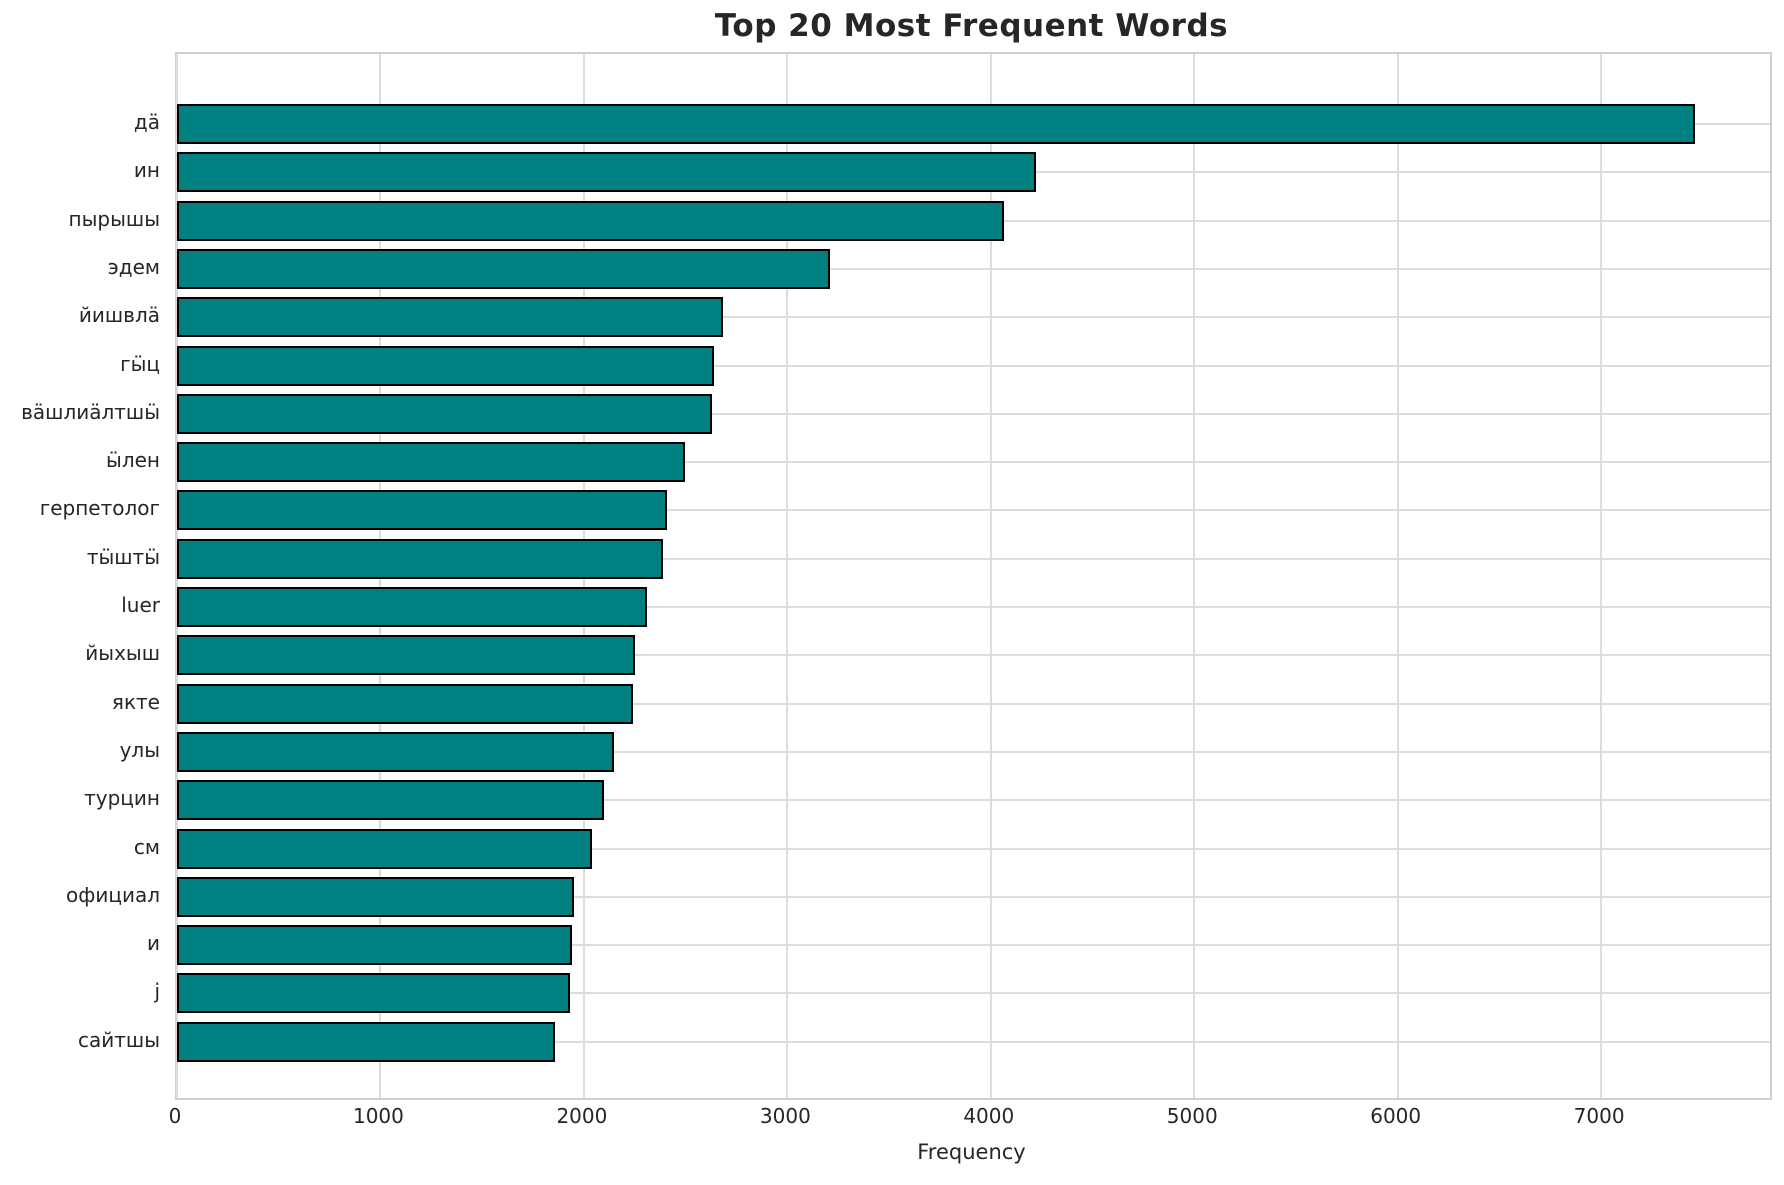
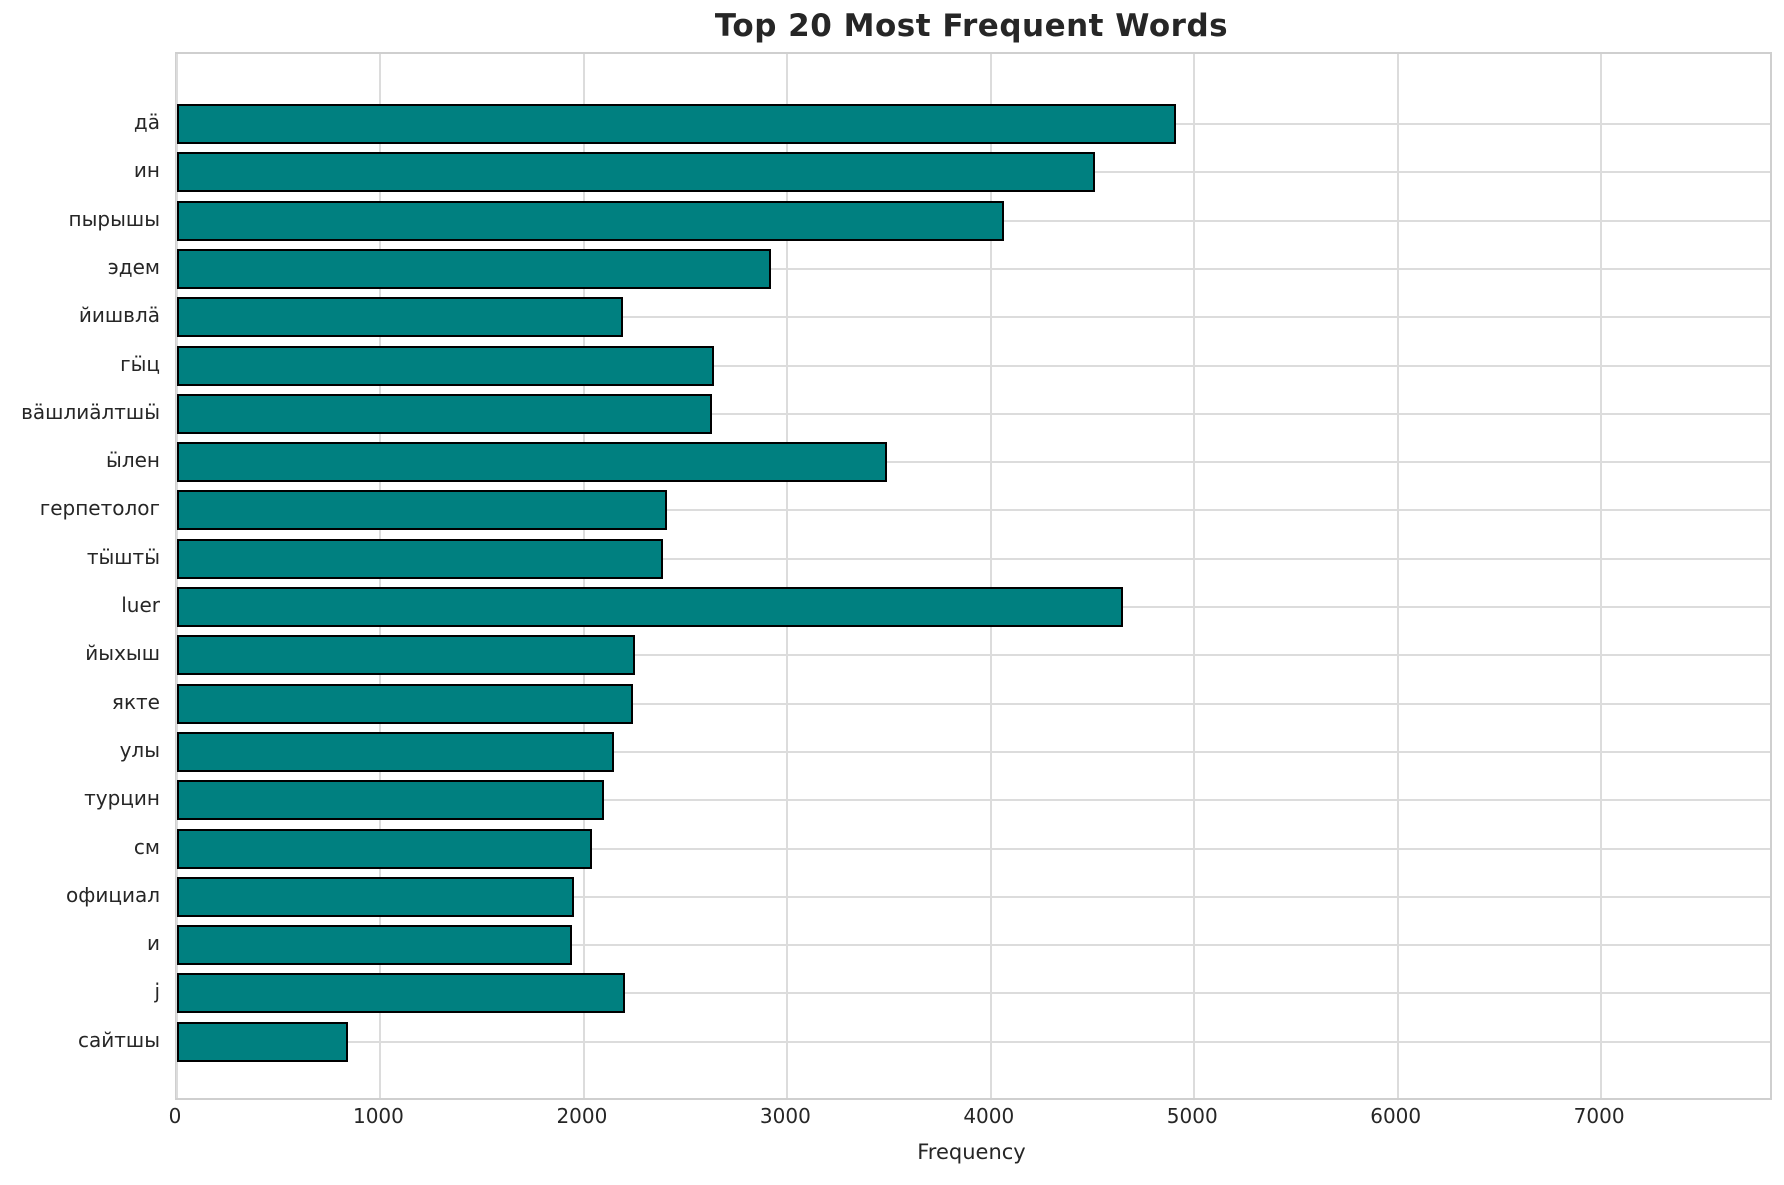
дä: 7460 -> 4910
ин: 4220 -> 4510
эдем: 3210 -> 2920
йишвлä: 2680 -> 2190
ӹлен: 2500 -> 3490
luer: 2310 -> 4650
j: 1930 -> 2200
сайтшы: 1860 -> 840
